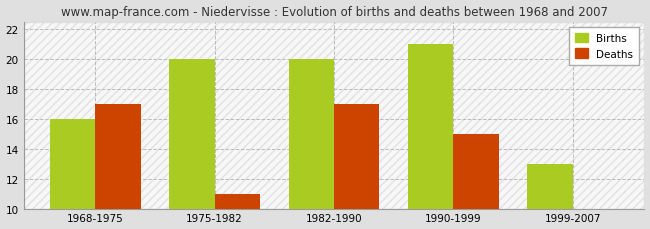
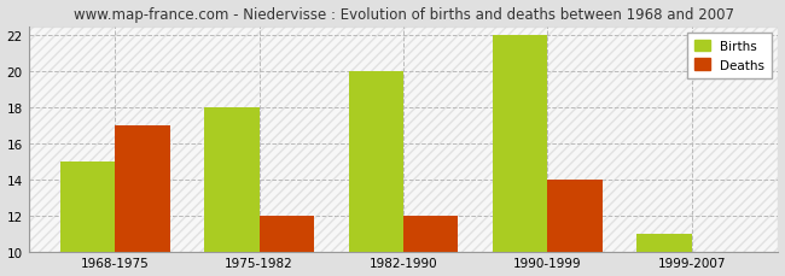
Births/1968-1975: 16 -> 15
Births/1975-1982: 20 -> 18
Deaths/1975-1982: 11 -> 12
Deaths/1982-1990: 17 -> 12
Births/1990-1999: 21 -> 22
Deaths/1990-1999: 15 -> 14
Births/1999-2007: 13 -> 11
